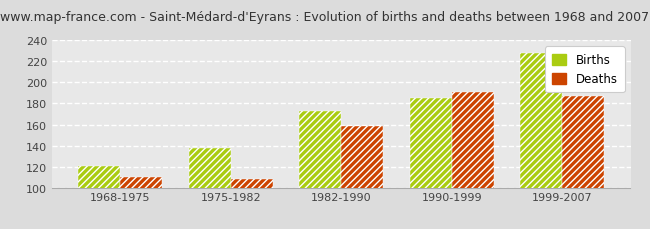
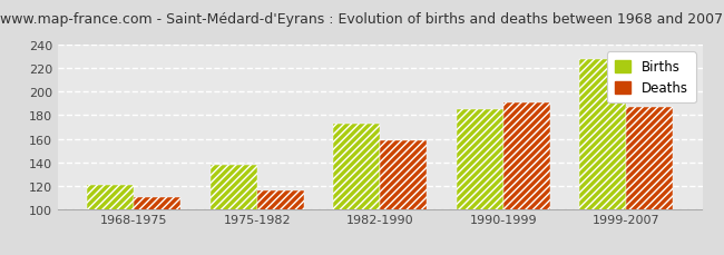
Deaths/1975-1982: 108 -> 116
